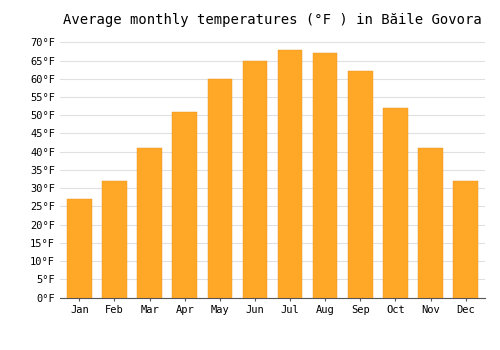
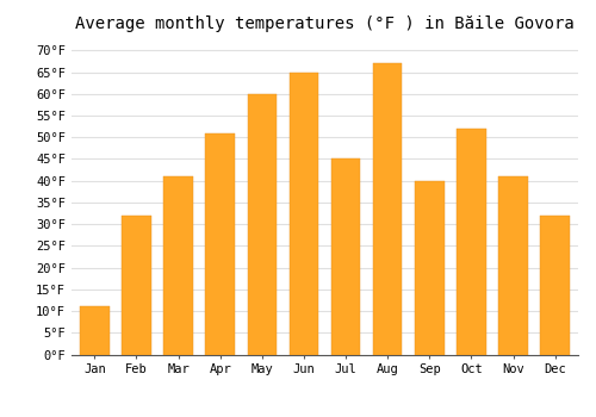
Jan: 27°F -> 11°F
Jul: 68°F -> 45°F
Sep: 62°F -> 40°F
